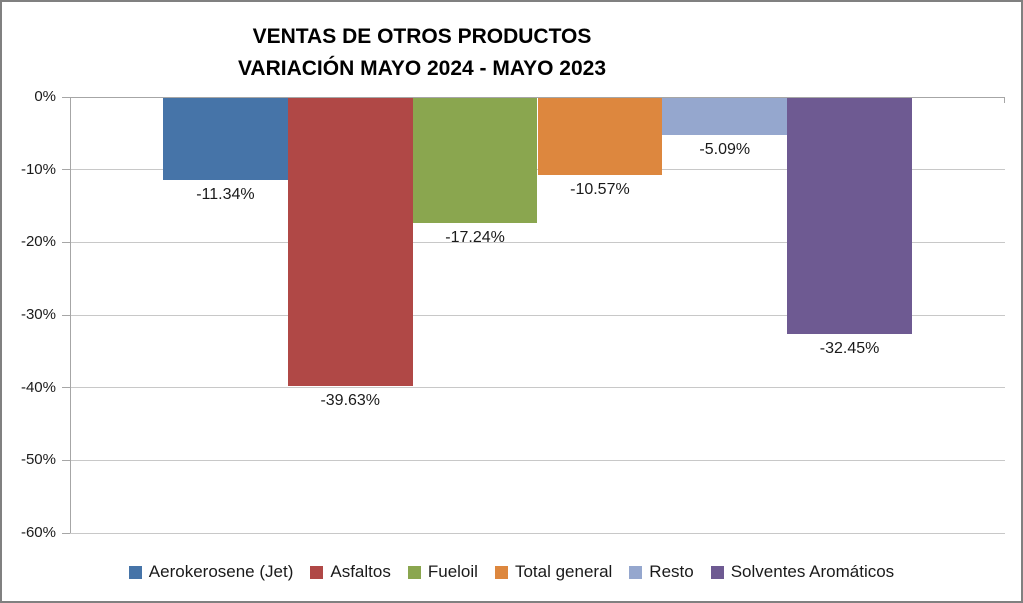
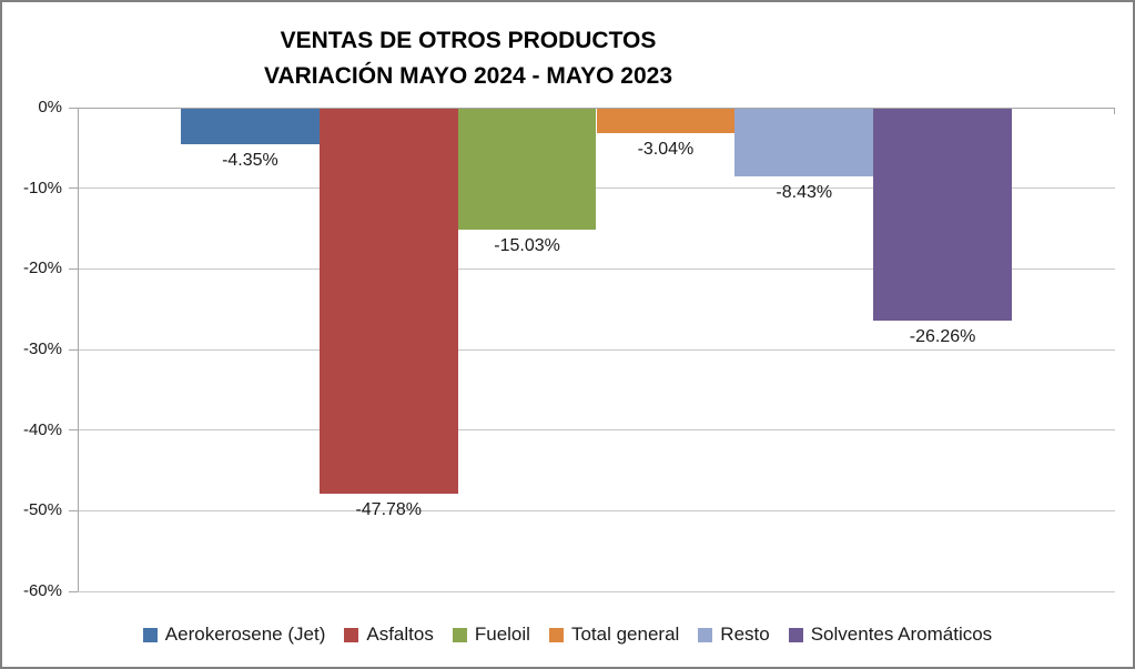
Aerokerosene (Jet): -11.34% -> -4.35%
Asfaltos: -39.63% -> -47.78%
Fueloil: -17.24% -> -15.03%
Total general: -10.57% -> -3.04%
Resto: -5.09% -> -8.43%
Solventes Aromáticos: -32.45% -> -26.26%
